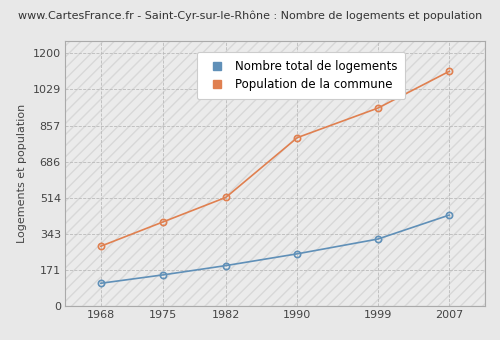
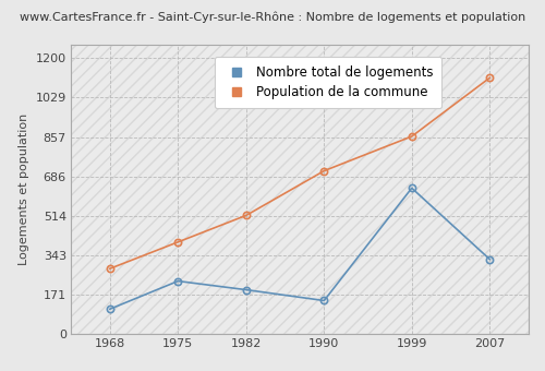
Nombre total de logements/1975: 148 -> 230
Nombre total de logements/1990: 248 -> 145
Population de la commune/1990: 800 -> 710
Nombre total de logements/1999: 318 -> 635
Population de la commune/1999: 940 -> 860
Nombre total de logements/2007: 432 -> 325
